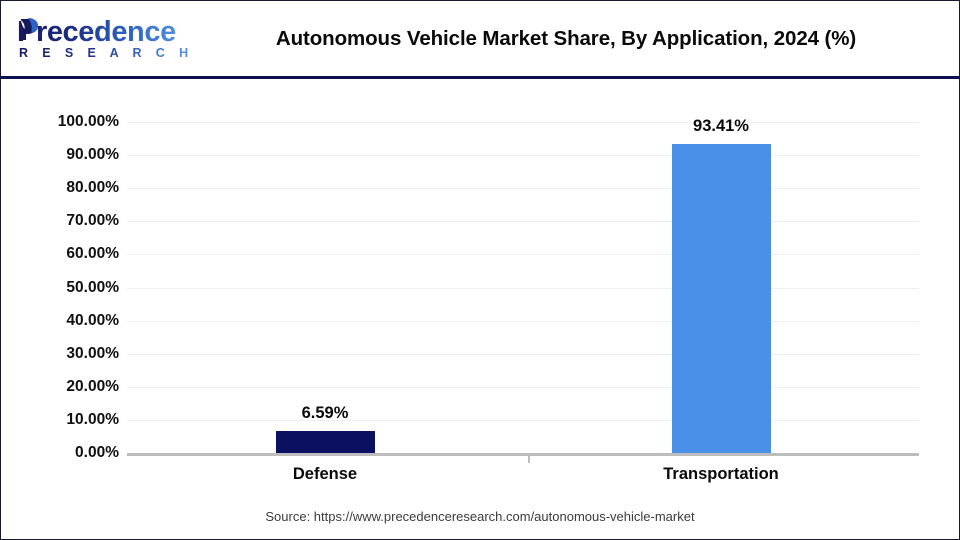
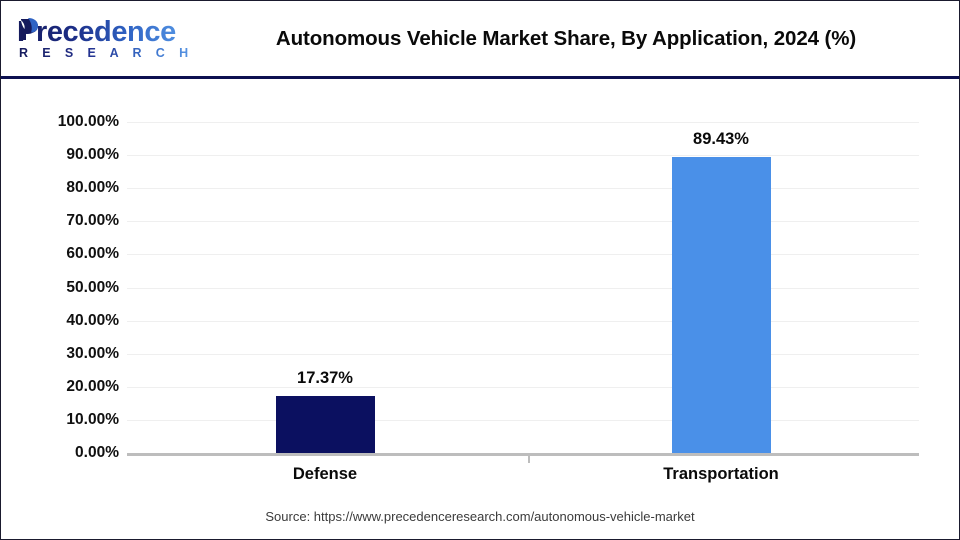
Defense: 6.59% -> 17.37%
Transportation: 93.41% -> 89.43%
